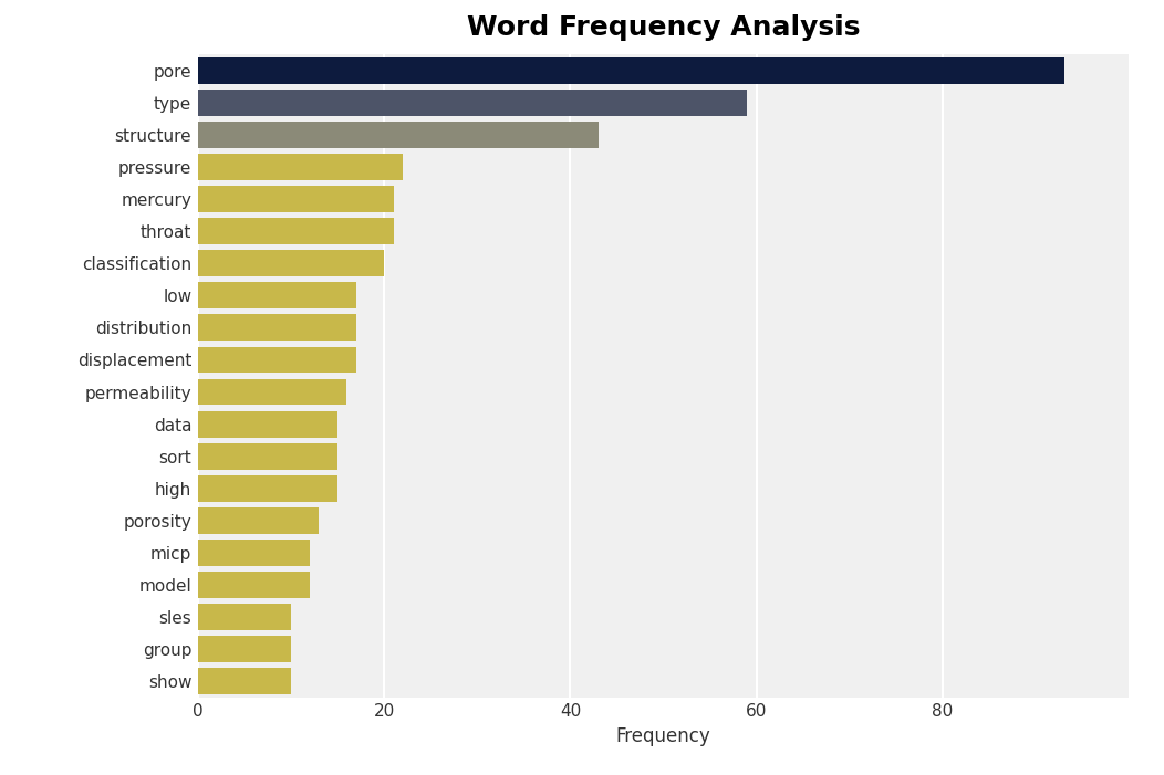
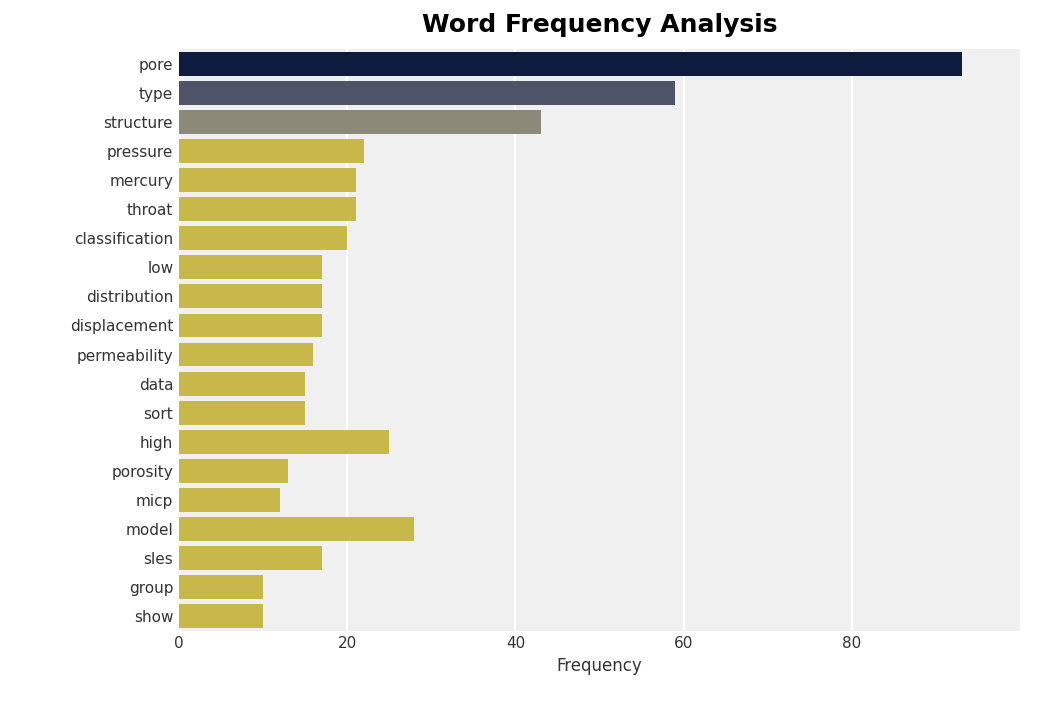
high: 15 -> 25
model: 12 -> 28
sles: 10 -> 17
